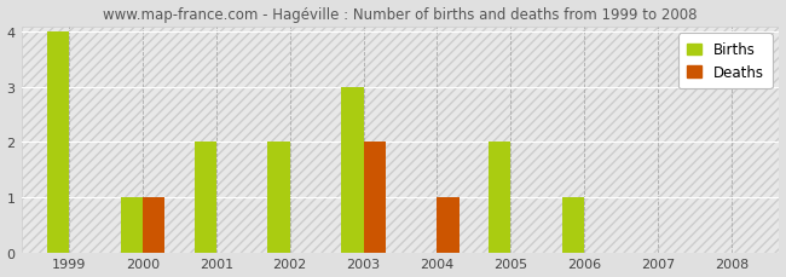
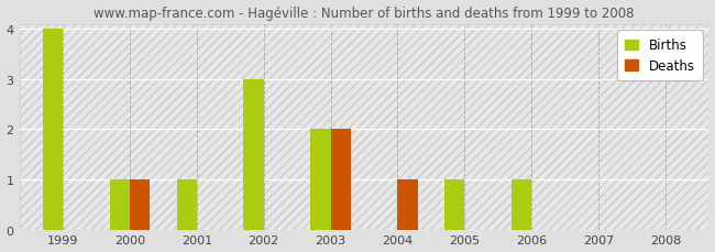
Births/2001: 2 -> 1
Births/2002: 2 -> 3
Births/2003: 3 -> 2
Births/2005: 2 -> 1
